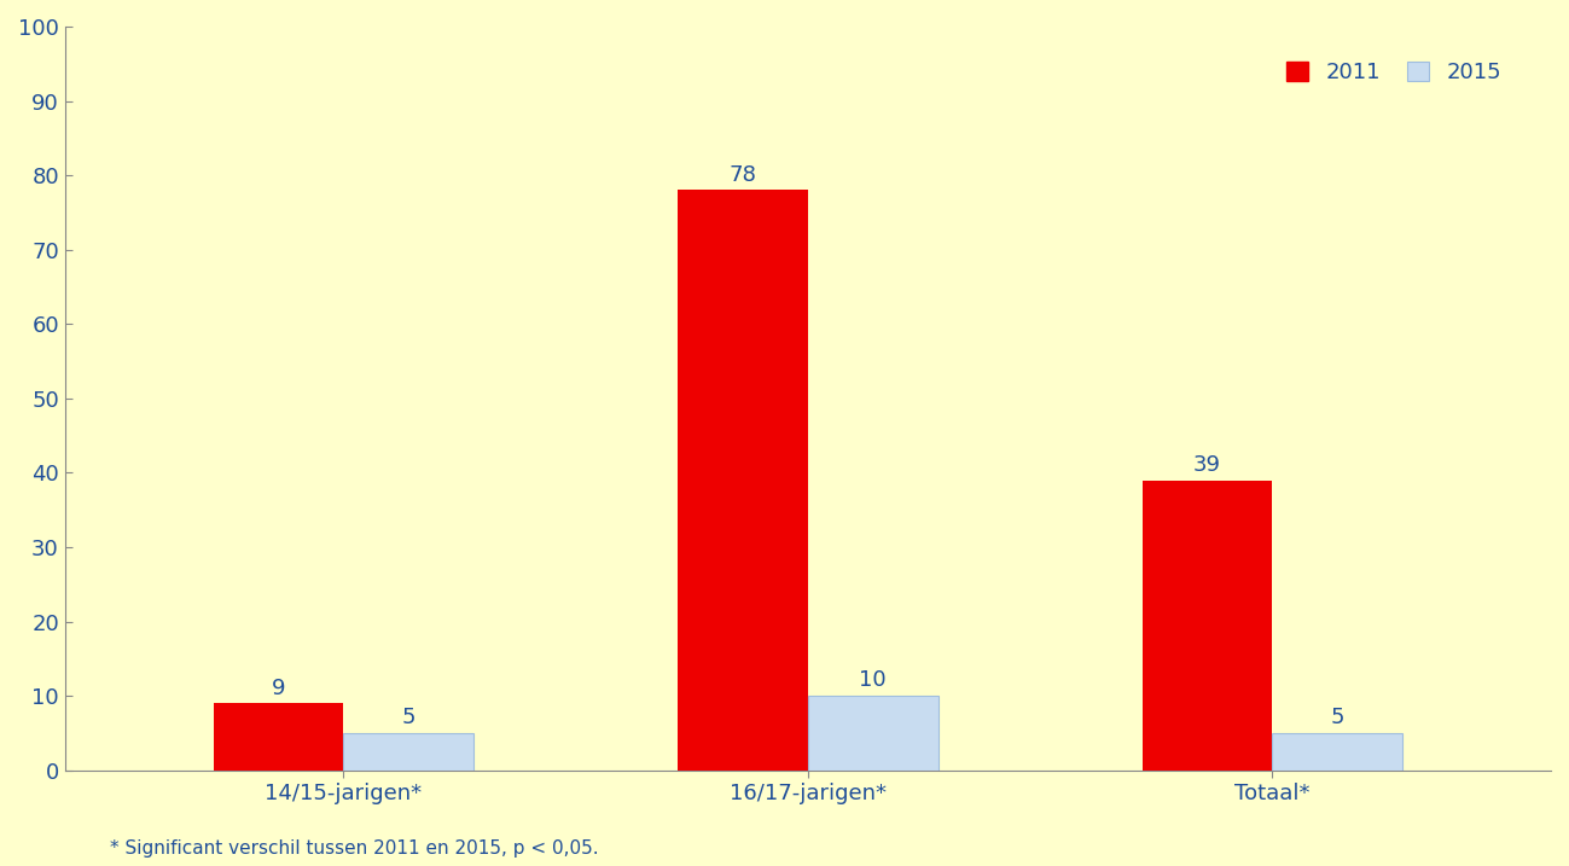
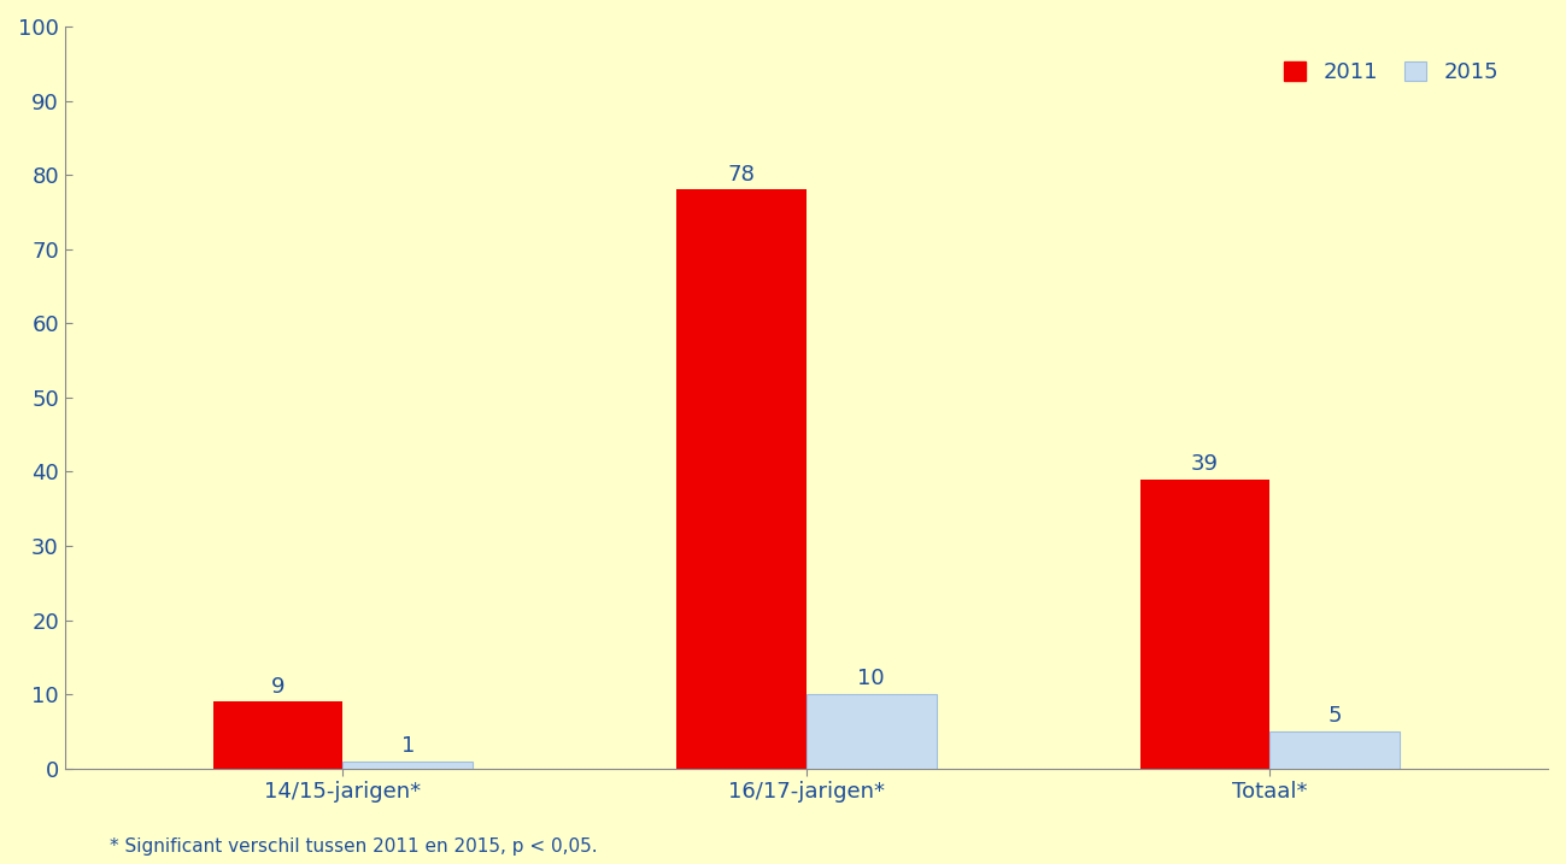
2015/14/15-jarigen*: 5 -> 1
